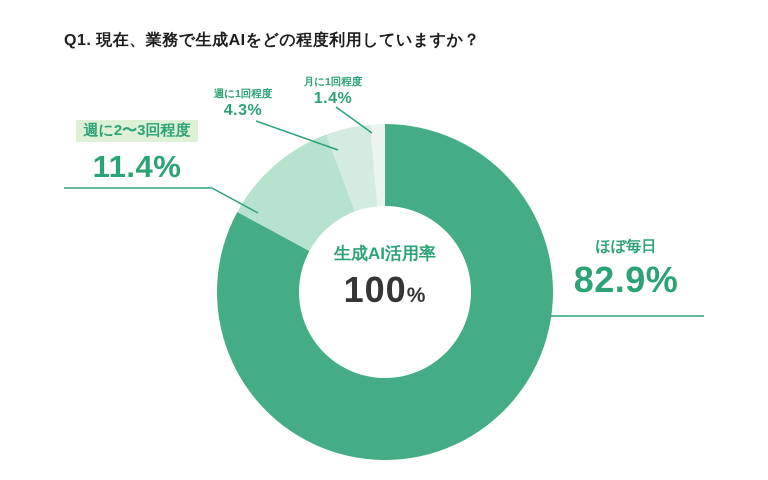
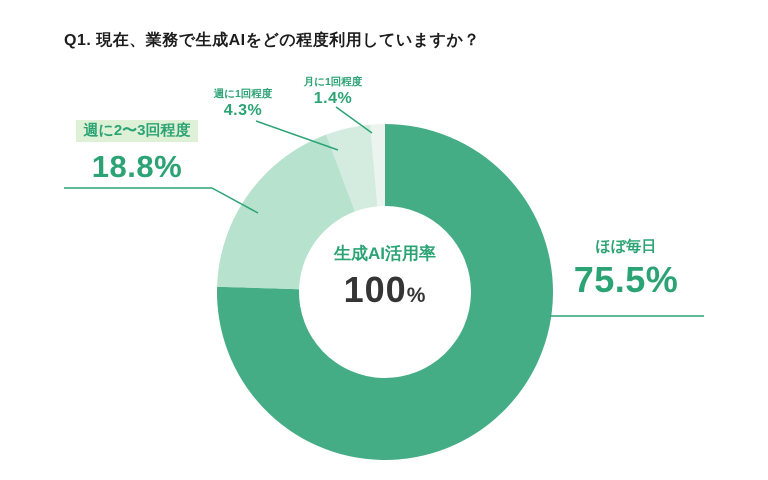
ほぼ毎日: 82.9 -> 75.5
週に2〜3回程度: 11.4 -> 18.8
